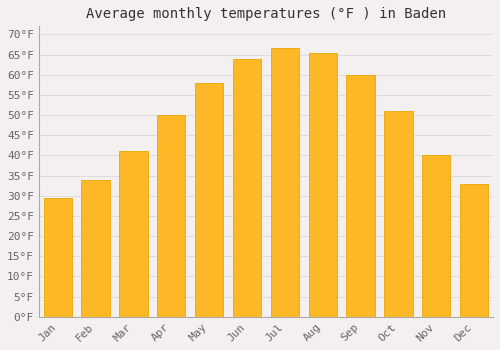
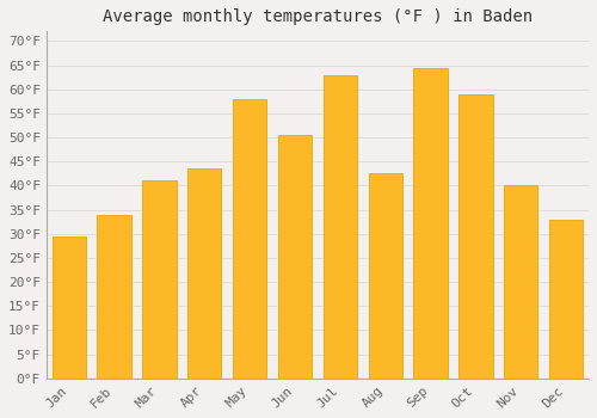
Apr: 50.0°F -> 43.5°F
Jun: 64.0°F -> 50.5°F
Jul: 66.5°F -> 63.0°F
Aug: 65.5°F -> 42.5°F
Sep: 60.0°F -> 64.5°F
Oct: 51.0°F -> 59.0°F
